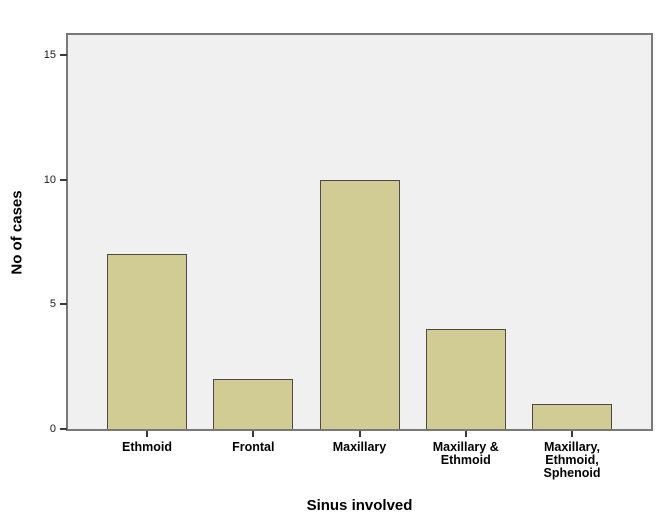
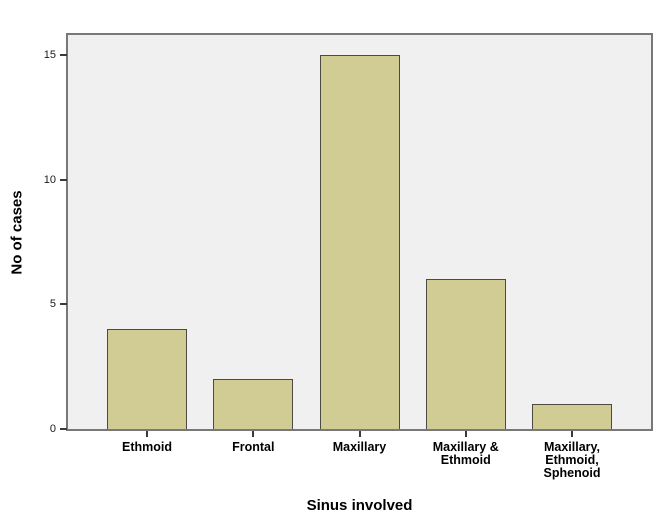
Ethmoid: 7 -> 4
Maxillary: 10 -> 15
Maxillary & Ethmoid: 4 -> 6
